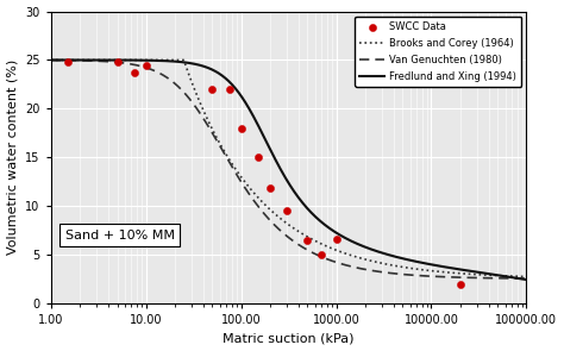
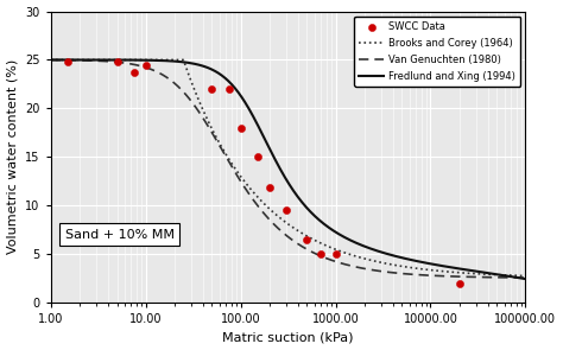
SWCC Data/1000.00: 6.6 -> 5.0
